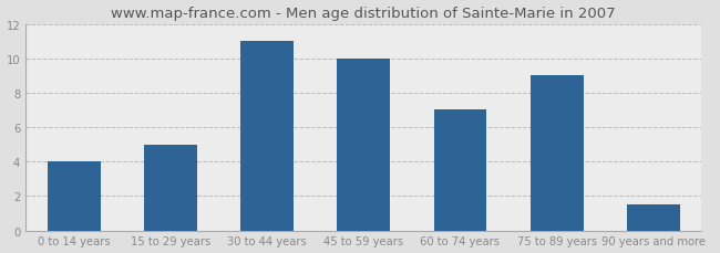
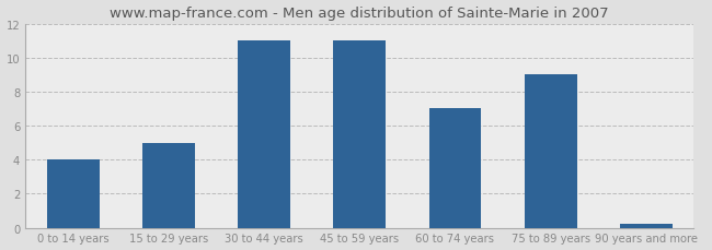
45 to 59 years: 10.0 -> 11.0
90 years and more: 1.5 -> 0.2
